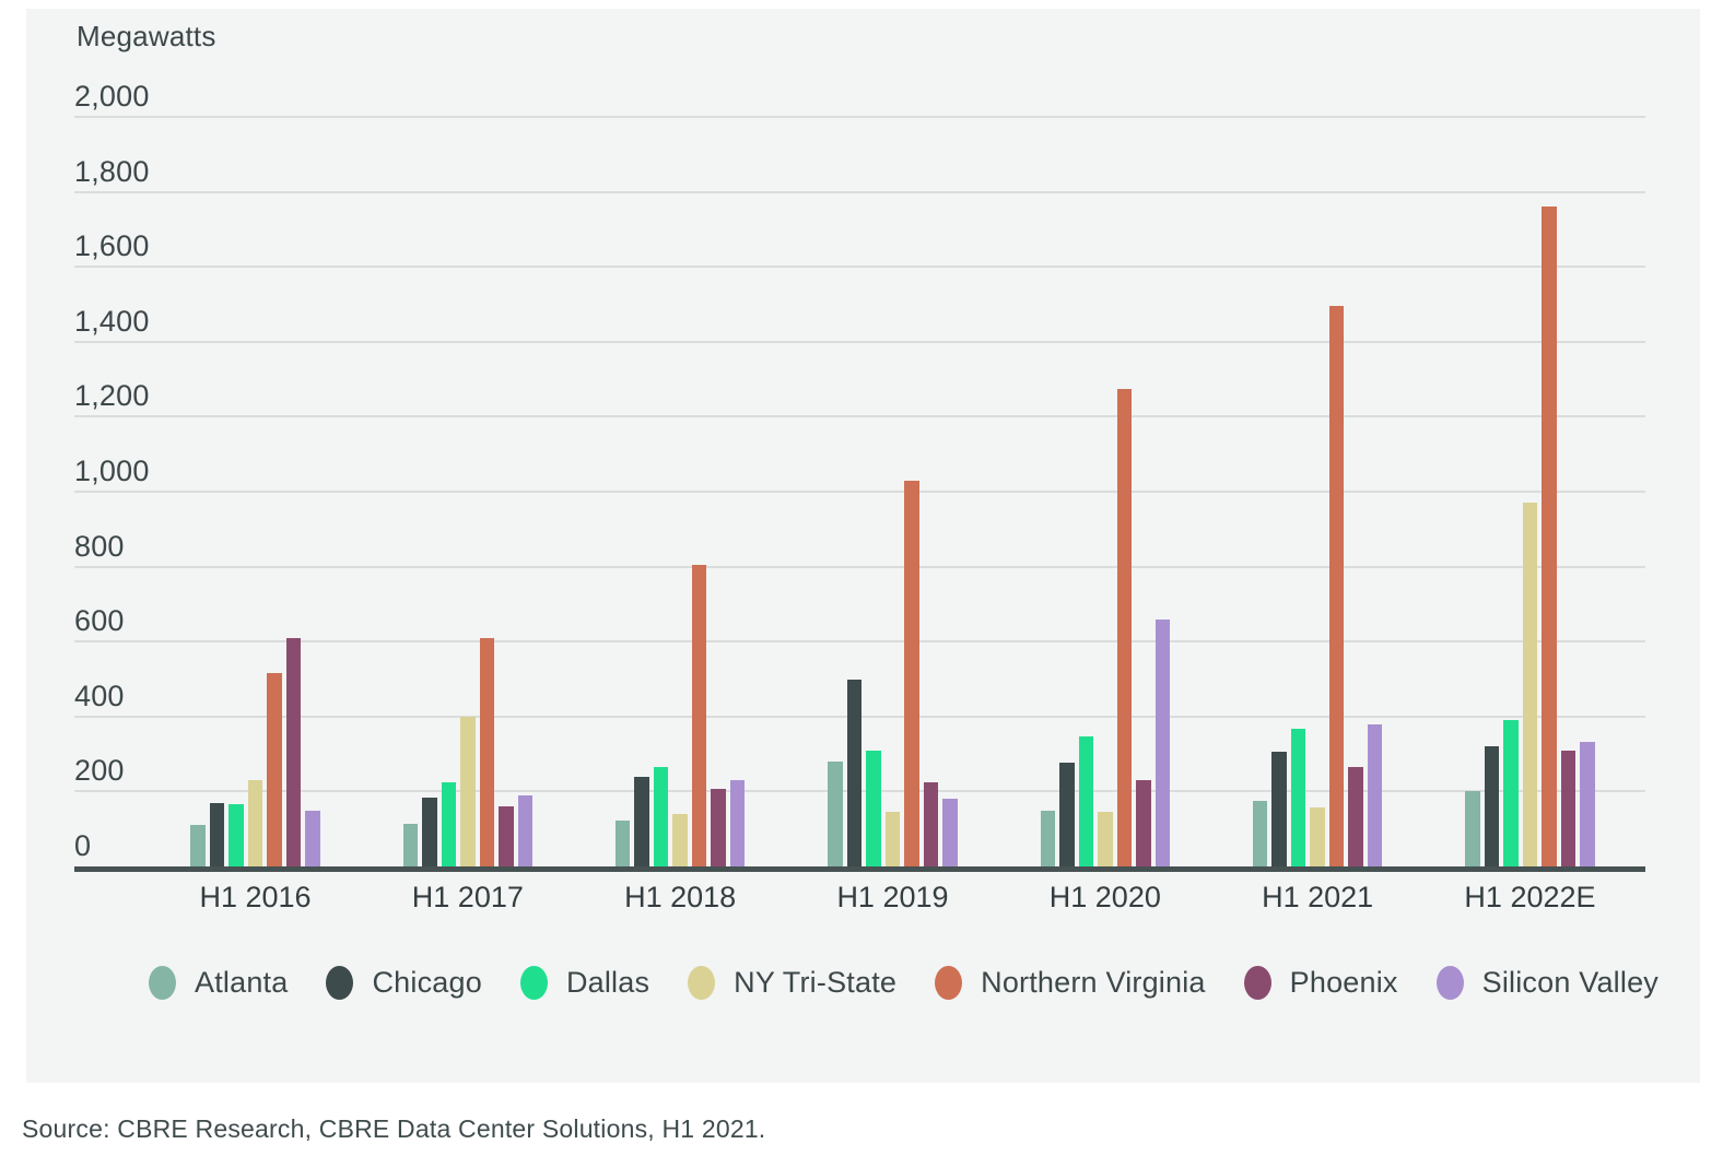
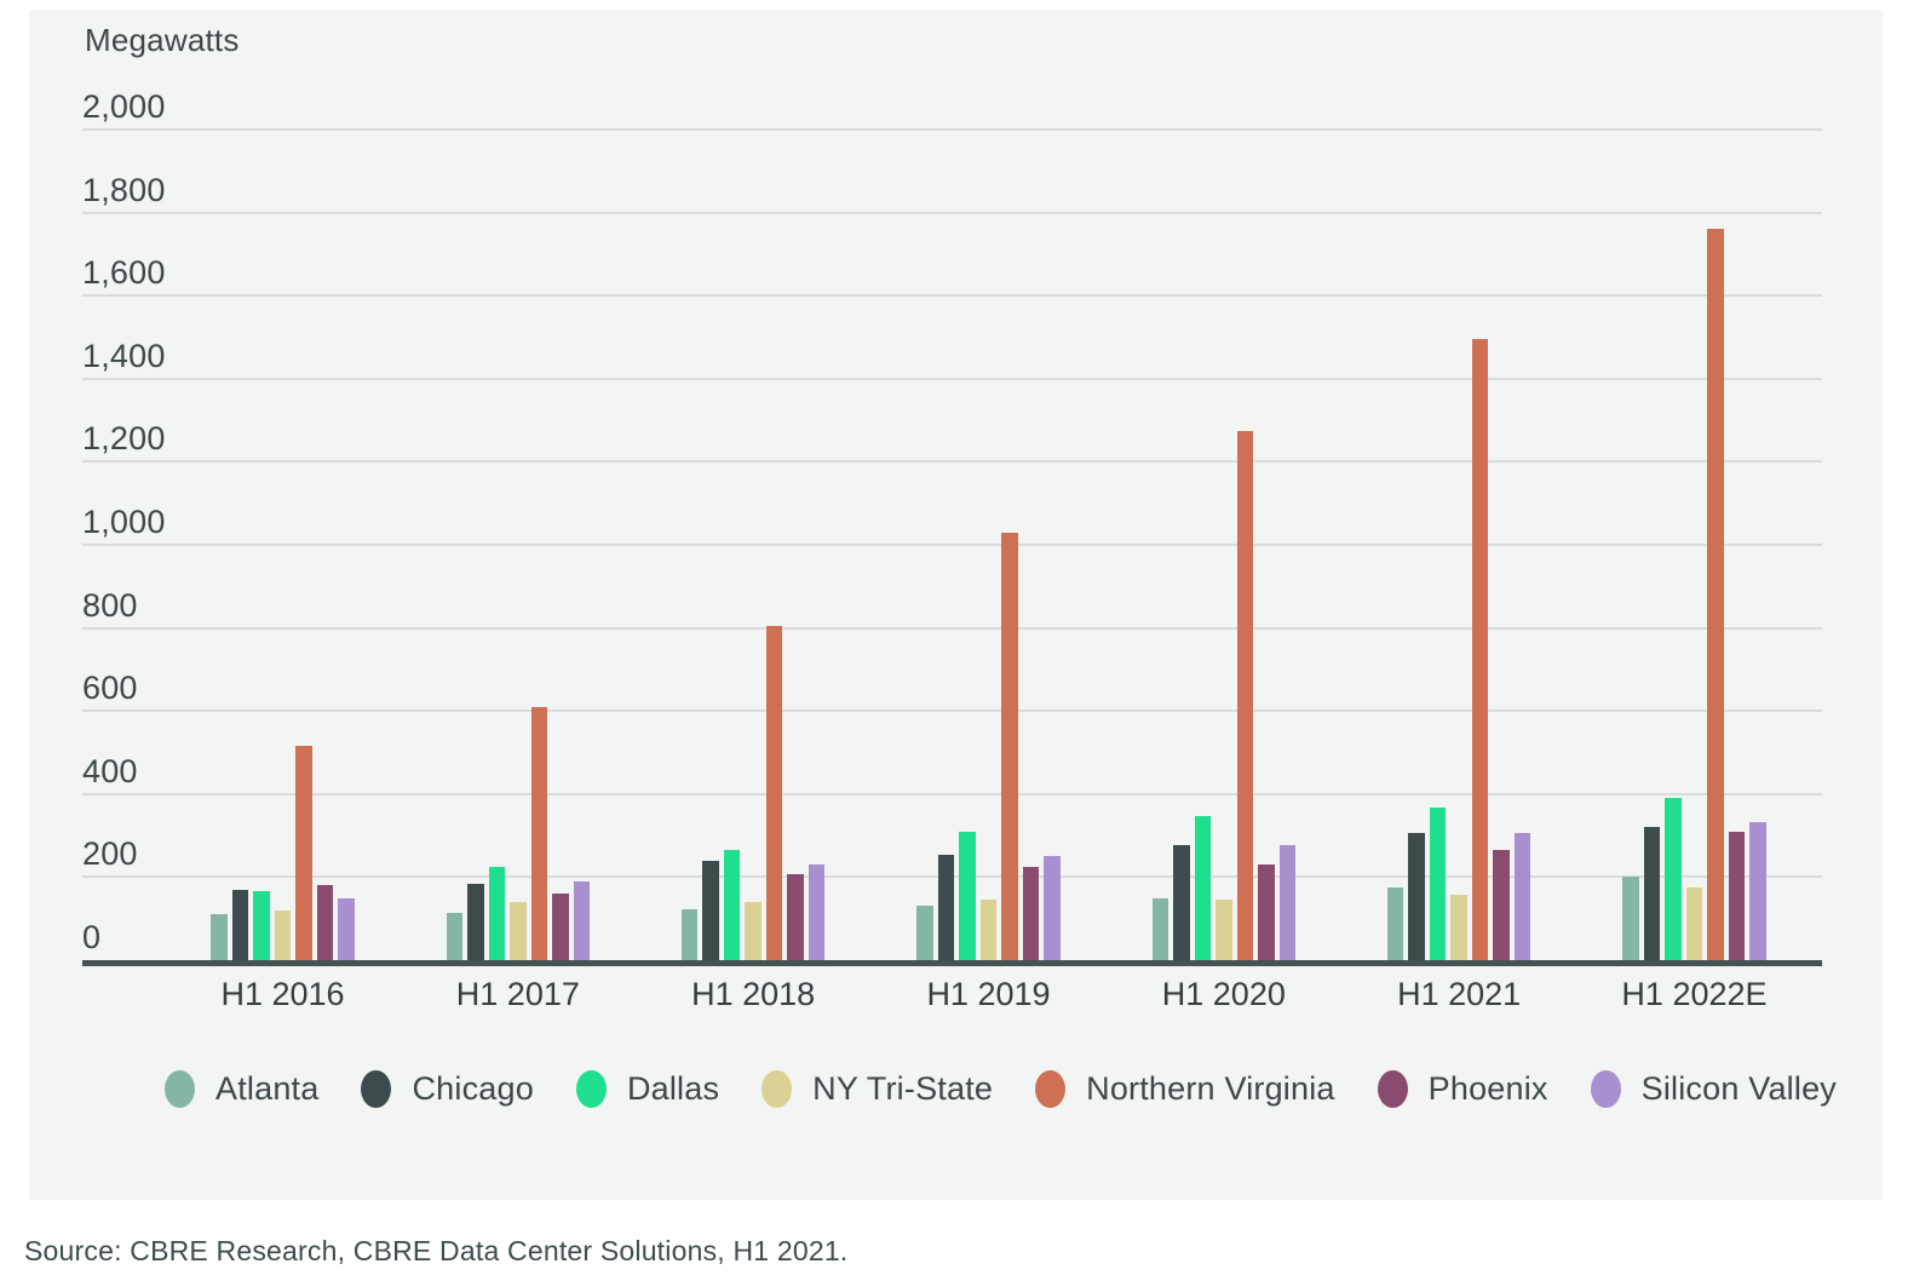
NY Tri-State/H1 2016: 230 -> 120
Phoenix/H1 2016: 610 -> 180
NY Tri-State/H1 2017: 400 -> 140
Atlanta/H1 2019: 280 -> 130
Chicago/H1 2019: 500 -> 260
Silicon Valley/H1 2019: 180 -> 250
Silicon Valley/H1 2020: 660 -> 280
Silicon Valley/H1 2021: 380 -> 300
NY Tri-State/H1 2022E: 970 -> 180
